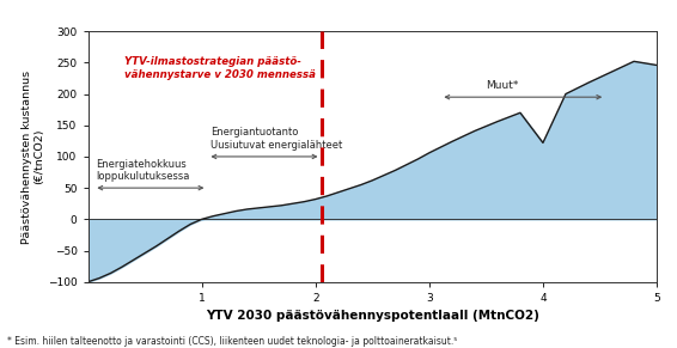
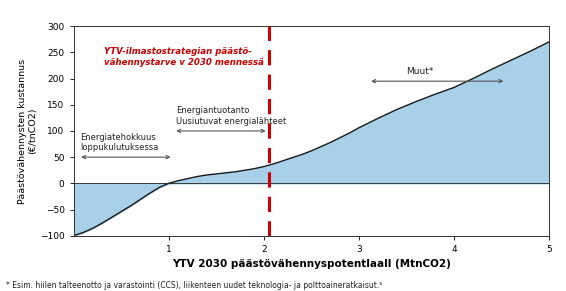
4: 122 -> 183
5: 246 -> 270
